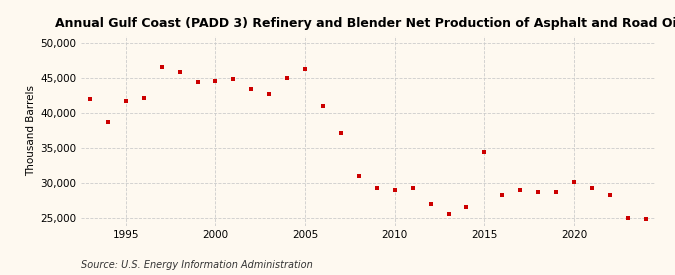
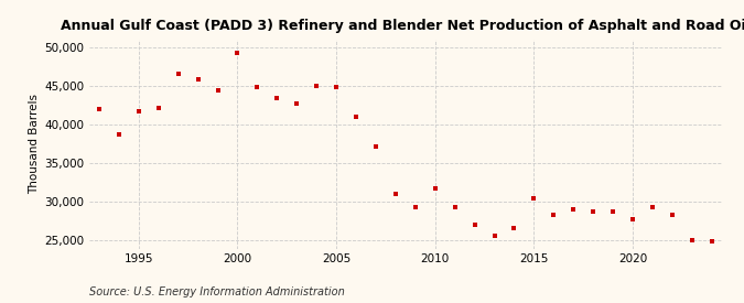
2000: 44,600 -> 49,300
2005: 46,200 -> 44,900
2010: 29,000 -> 31,800
2015: 34,400 -> 30,500
2020: 30,200 -> 27,700
